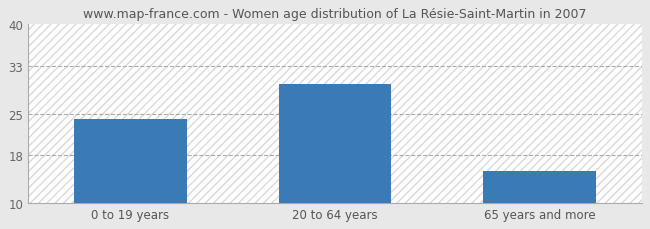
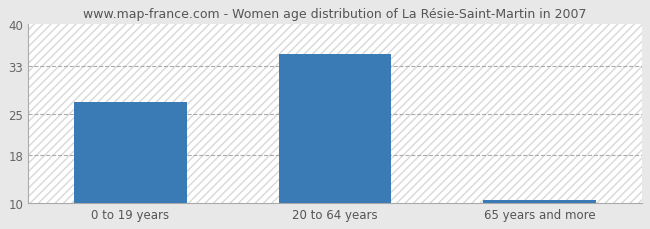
0 to 19 years: 24.0 -> 27.0
20 to 64 years: 30.0 -> 35.0
65 years and more: 15.4 -> 10.5
